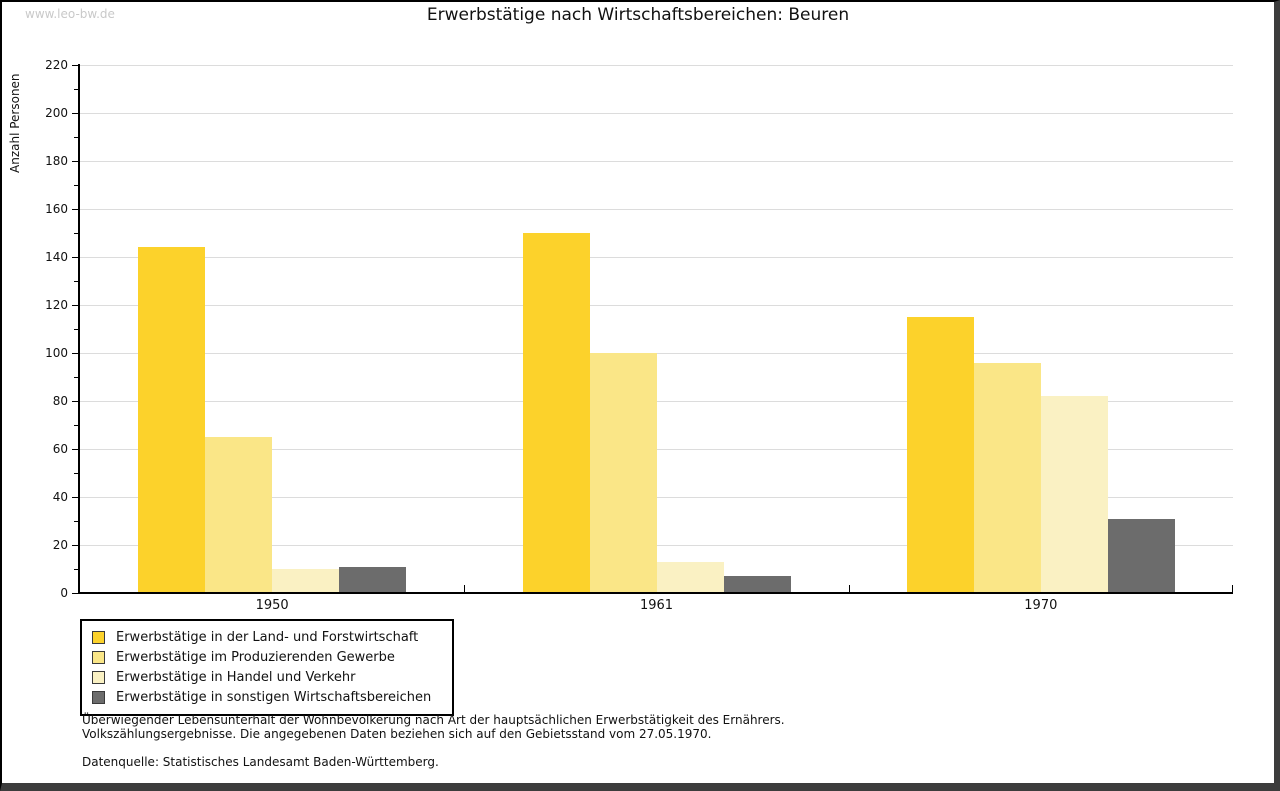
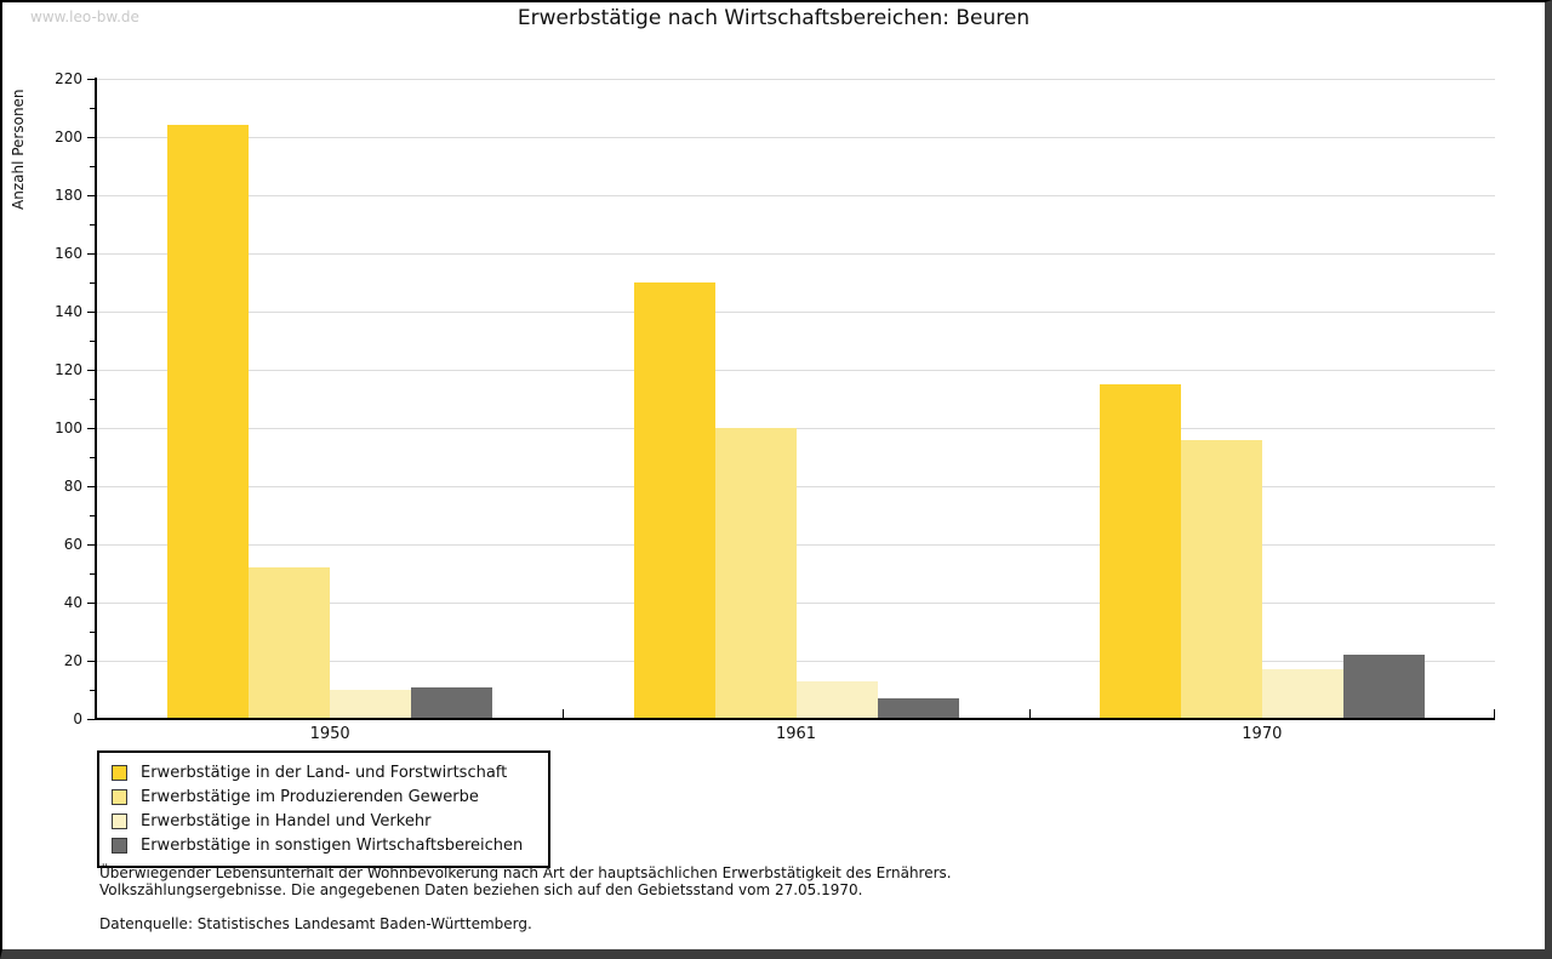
Erwerbstätige in der Land- und Forstwirtschaft/1950: 144 -> 204
Erwerbstätige im Produzierenden Gewerbe/1950: 65 -> 52
Erwerbstätige in Handel und Verkehr/1970: 82 -> 17
Erwerbstätige in sonstigen Wirtschaftsbereichen/1970: 31 -> 22
